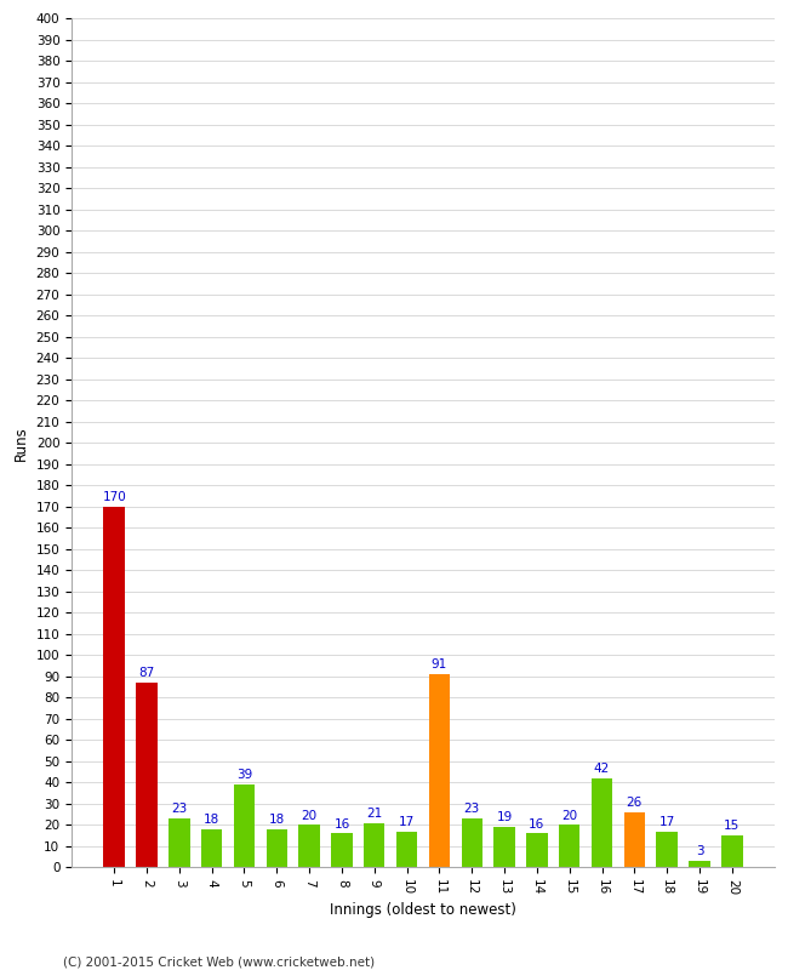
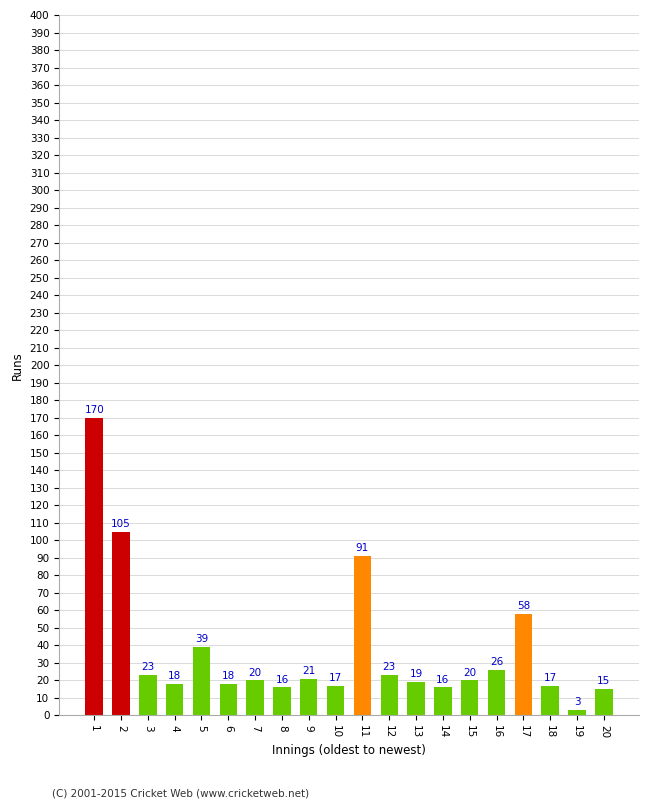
2: 87 -> 105
16: 42 -> 26
17: 26 -> 58
